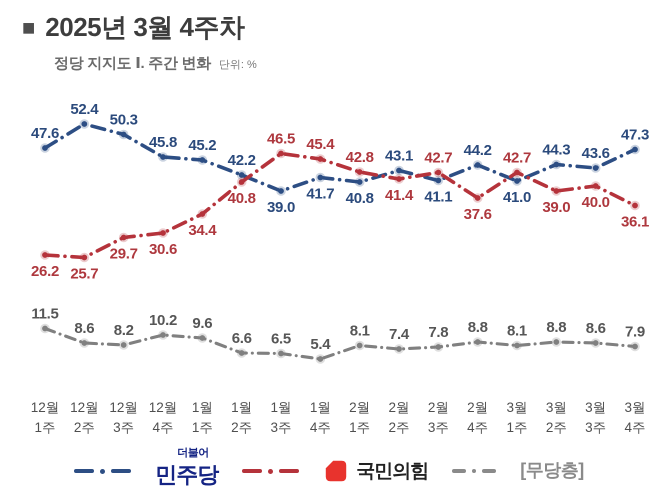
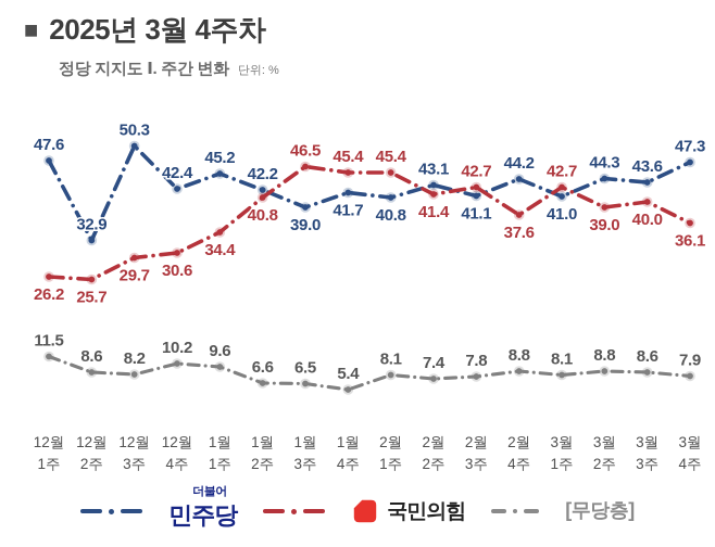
민주당/12월 2주: 52.4 -> 32.9
민주당/12월 4주: 45.8 -> 42.4
국민의힘/2월 1주: 42.8 -> 45.4
